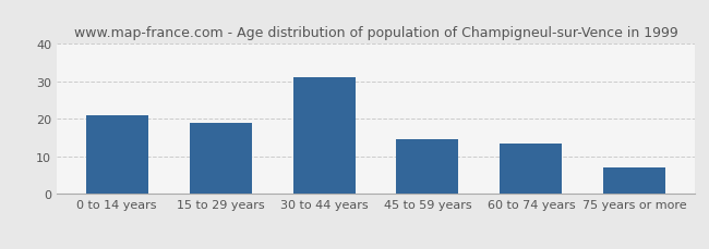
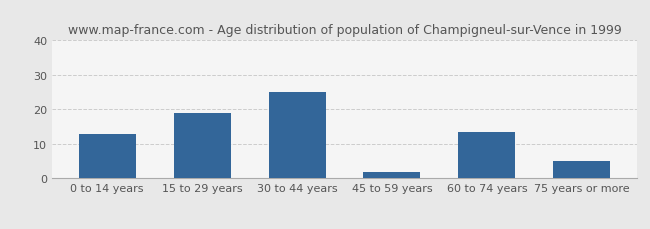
0 to 14 years: 21.0 -> 13.0
30 to 44 years: 31.0 -> 25.0
45 to 59 years: 14.5 -> 2.0
75 years or more: 7.0 -> 5.0
